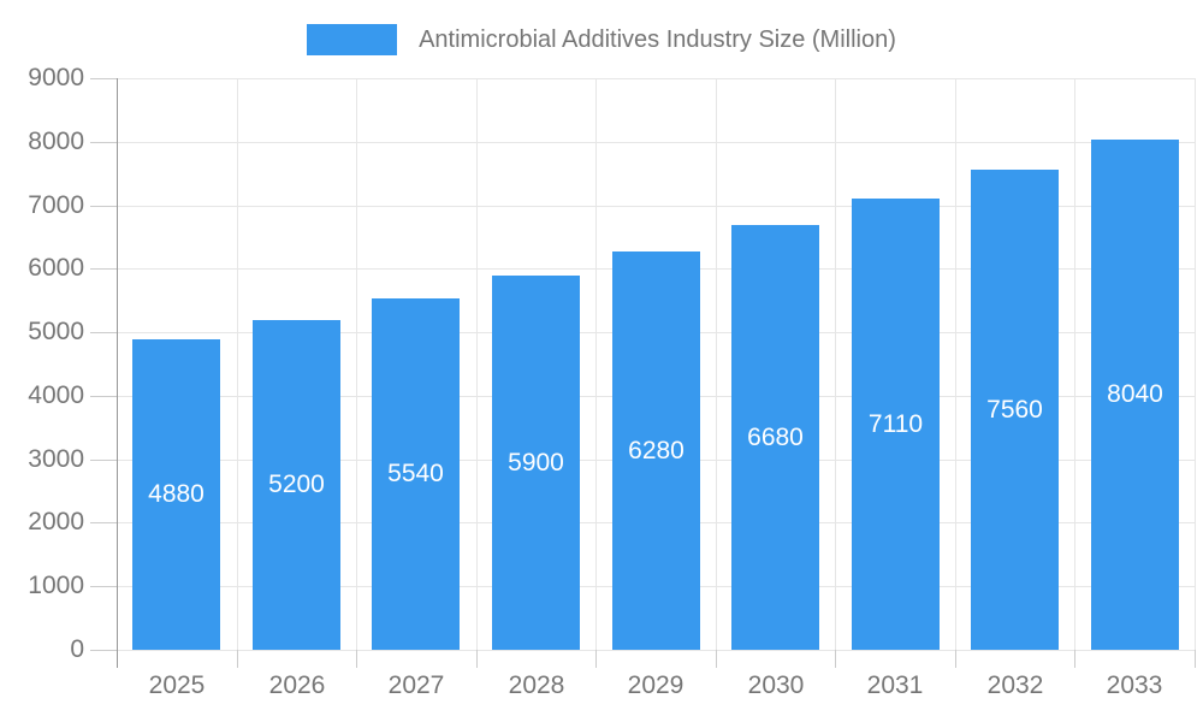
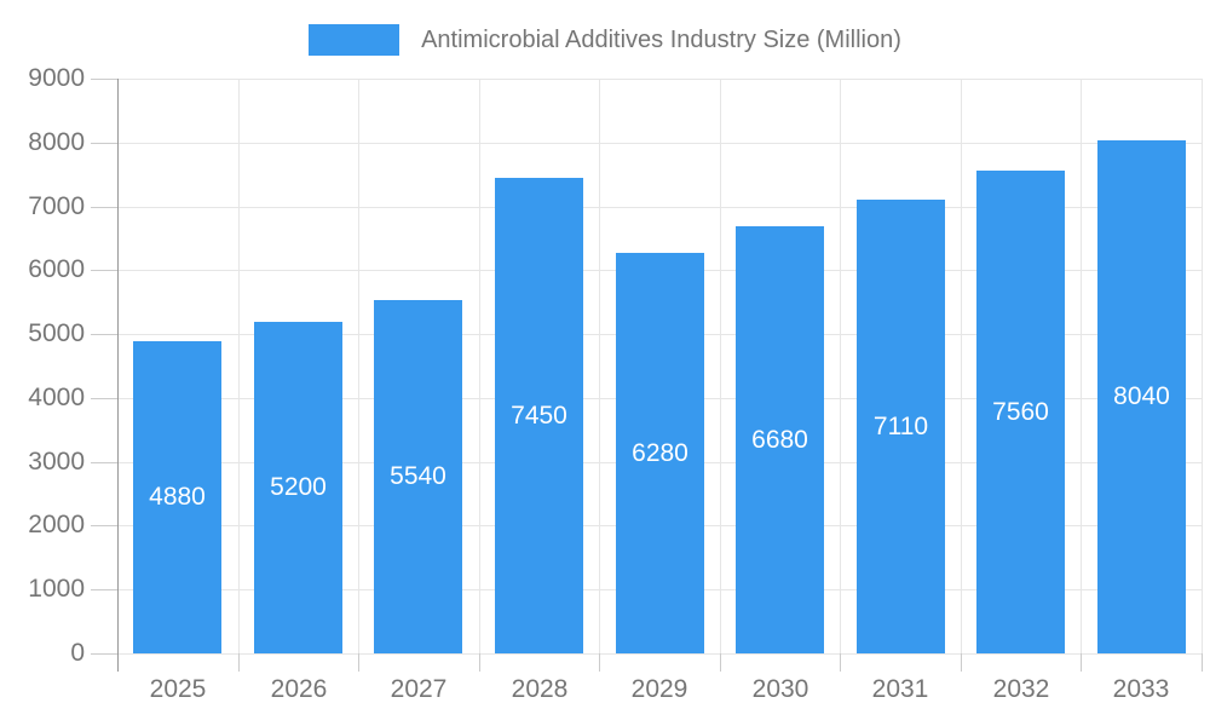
2028: 5900 -> 7450
